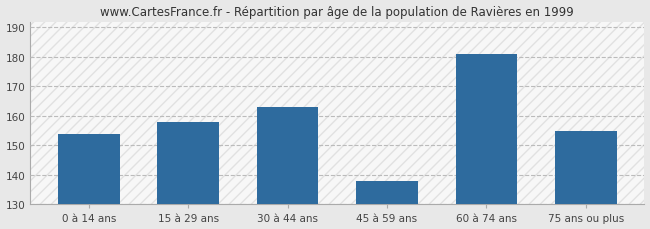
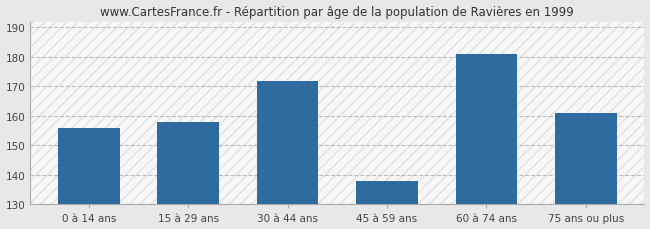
0 à 14 ans: 154 -> 156
30 à 44 ans: 163 -> 172
75 ans ou plus: 155 -> 161
